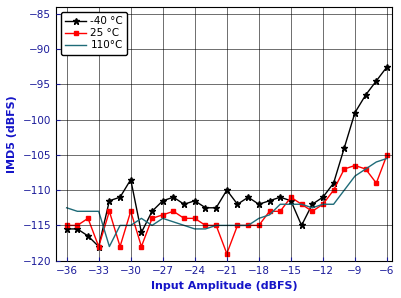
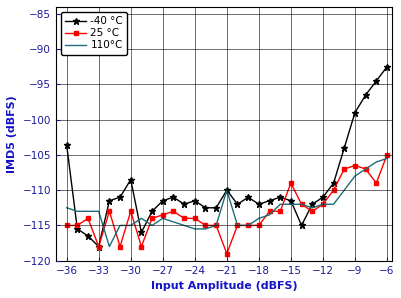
-40 °C/−36: -115.5 -> -103.6
110°C/−21: -115.0 -> -110.0
25 °C/−15: -111.0 -> -109.0
